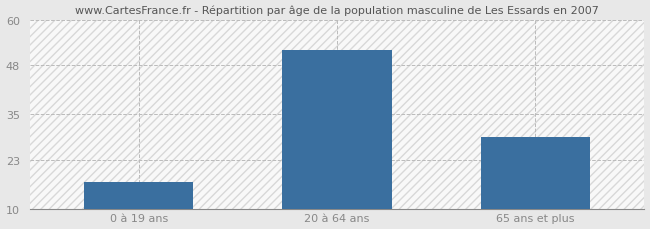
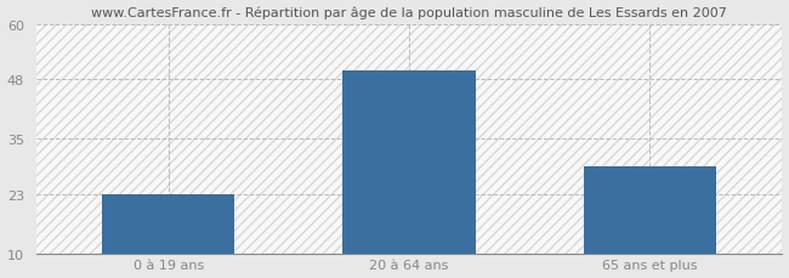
0 à 19 ans: 17 -> 23
20 à 64 ans: 52 -> 50
